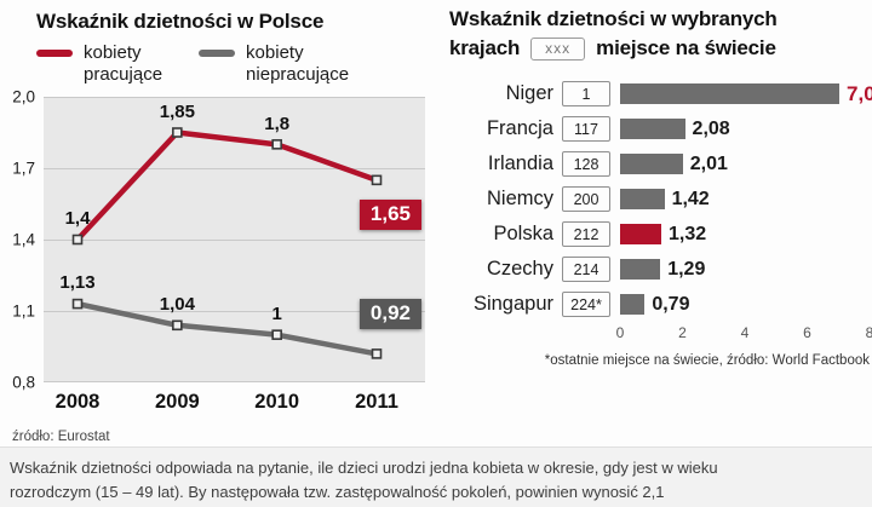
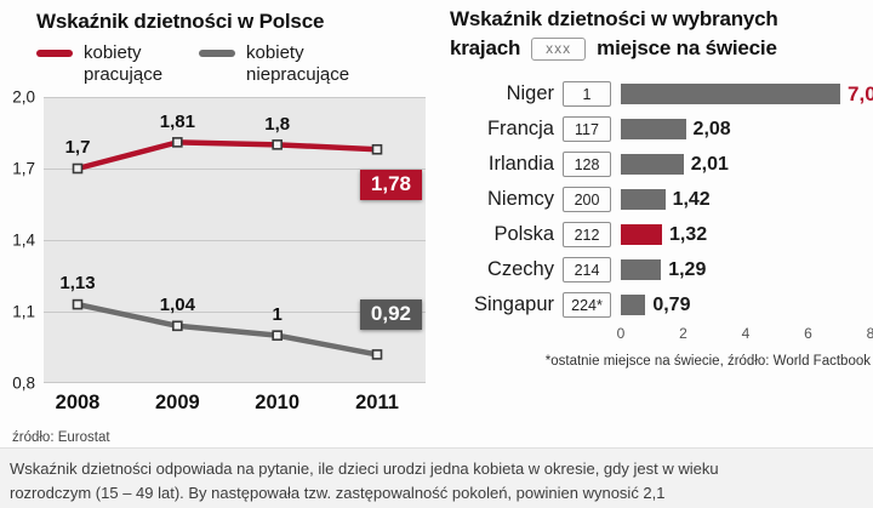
Wskaźnik dzietności w Polsce/kobiety pracujące/2008: 1,4 -> 1,7
Wskaźnik dzietności w Polsce/kobiety pracujące/2009: 1,85 -> 1,81
Wskaźnik dzietności w Polsce/kobiety pracujące/2011: 1,65 -> 1,78
